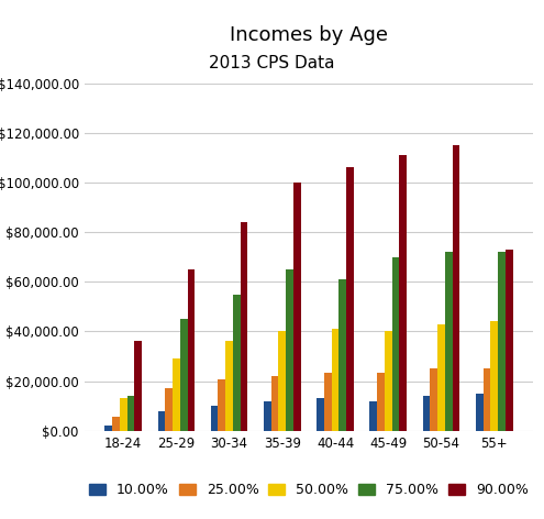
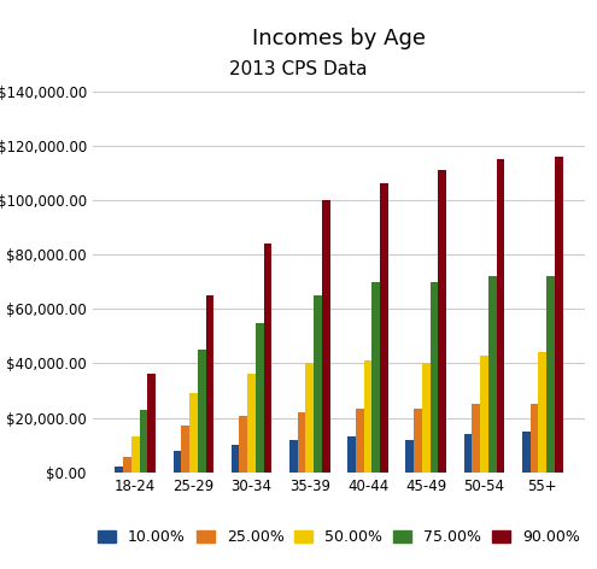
75.00%/18-24: $14,000 -> $23,000
75.00%/40-44: $61,000 -> $70,000
90.00%/55+: $73,000 -> $116,000
